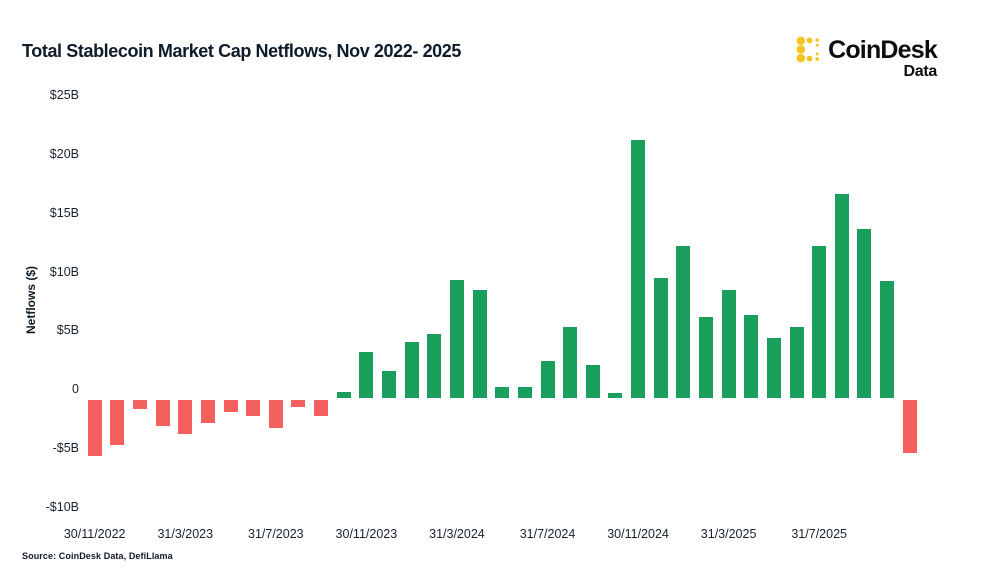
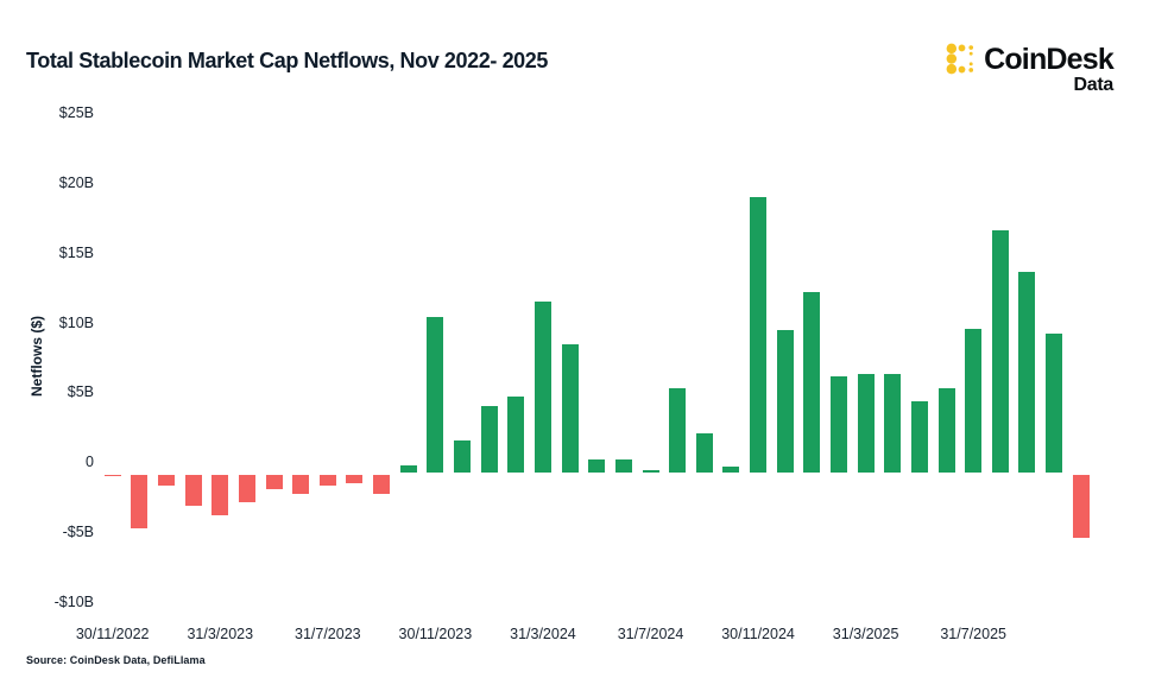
30/11/2022: -$4.8B -> -$0.1B
31/7/2023: -$2.4B -> -$0.8B
30/11/2023: $3.9B -> $11.1B
31/3/2024: $10.0B -> $12.2B
31/7/2024: $3.1B -> $0.1B
30/11/2024: $21.9B -> $19.7B
31/3/2025: $9.2B -> $7.0B
31/7/2025: $12.9B -> $10.3B
